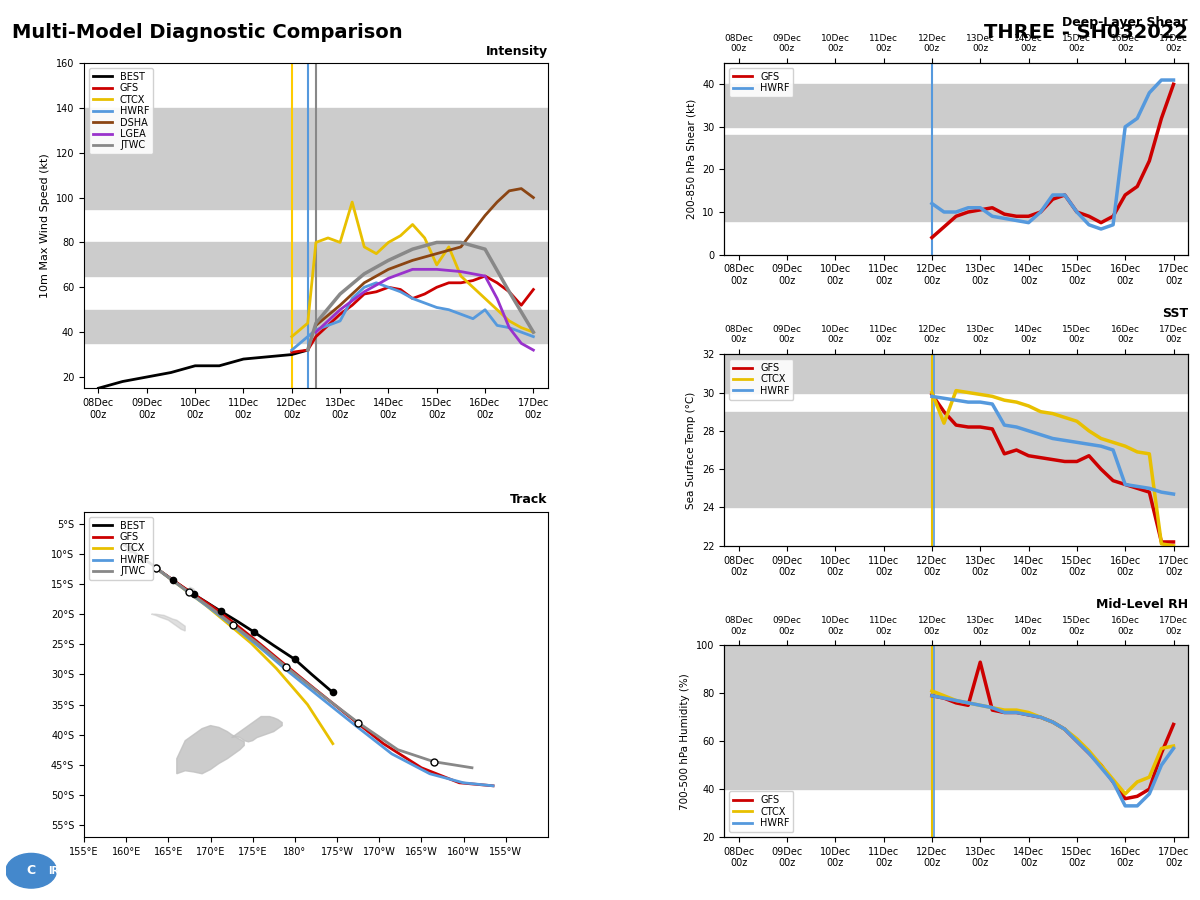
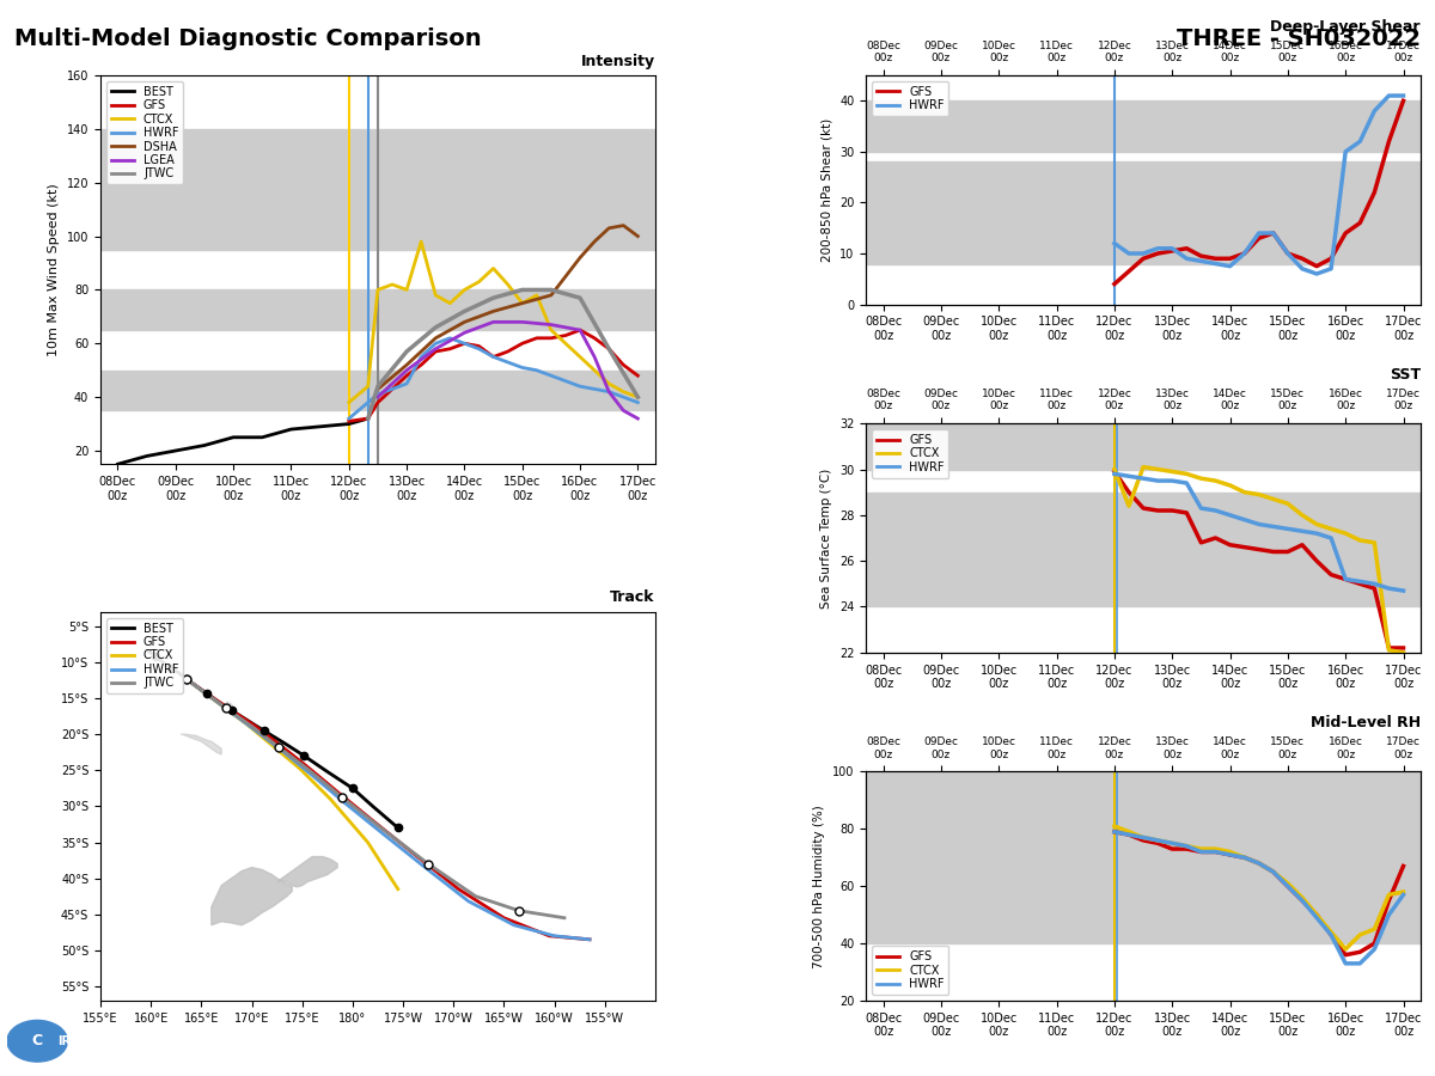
Intensity/CTCX/15Dec 00z: 70 -> 75
Intensity/HWRF/16Dec 00z: 50 -> 44
Intensity/GFS/17Dec 00z: 59 -> 48
Mid-Level RH/GFS/13Dec 00z: 93 -> 73
